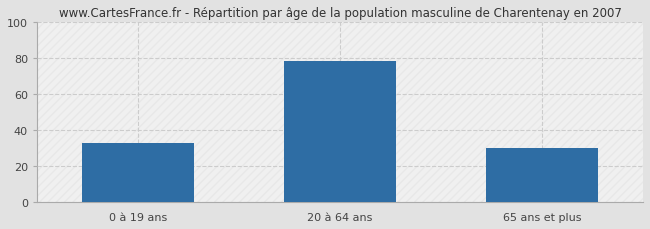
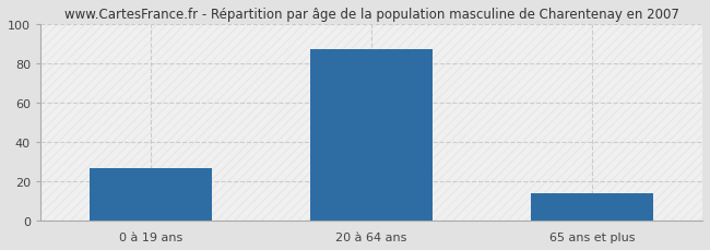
0 à 19 ans: 33 -> 27
20 à 64 ans: 78 -> 87
65 ans et plus: 30 -> 14
